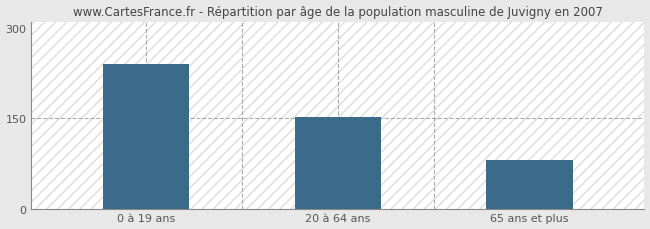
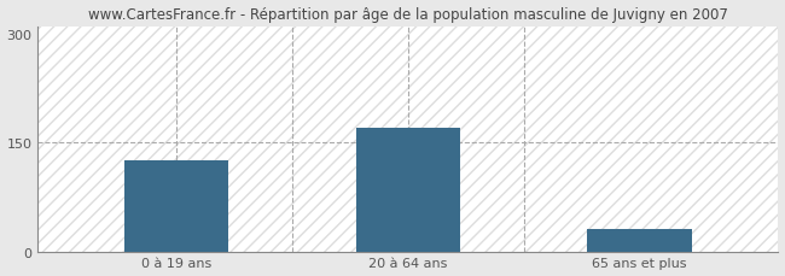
0 à 19 ans: 240 -> 125
20 à 64 ans: 152 -> 170
65 ans et plus: 80 -> 30
